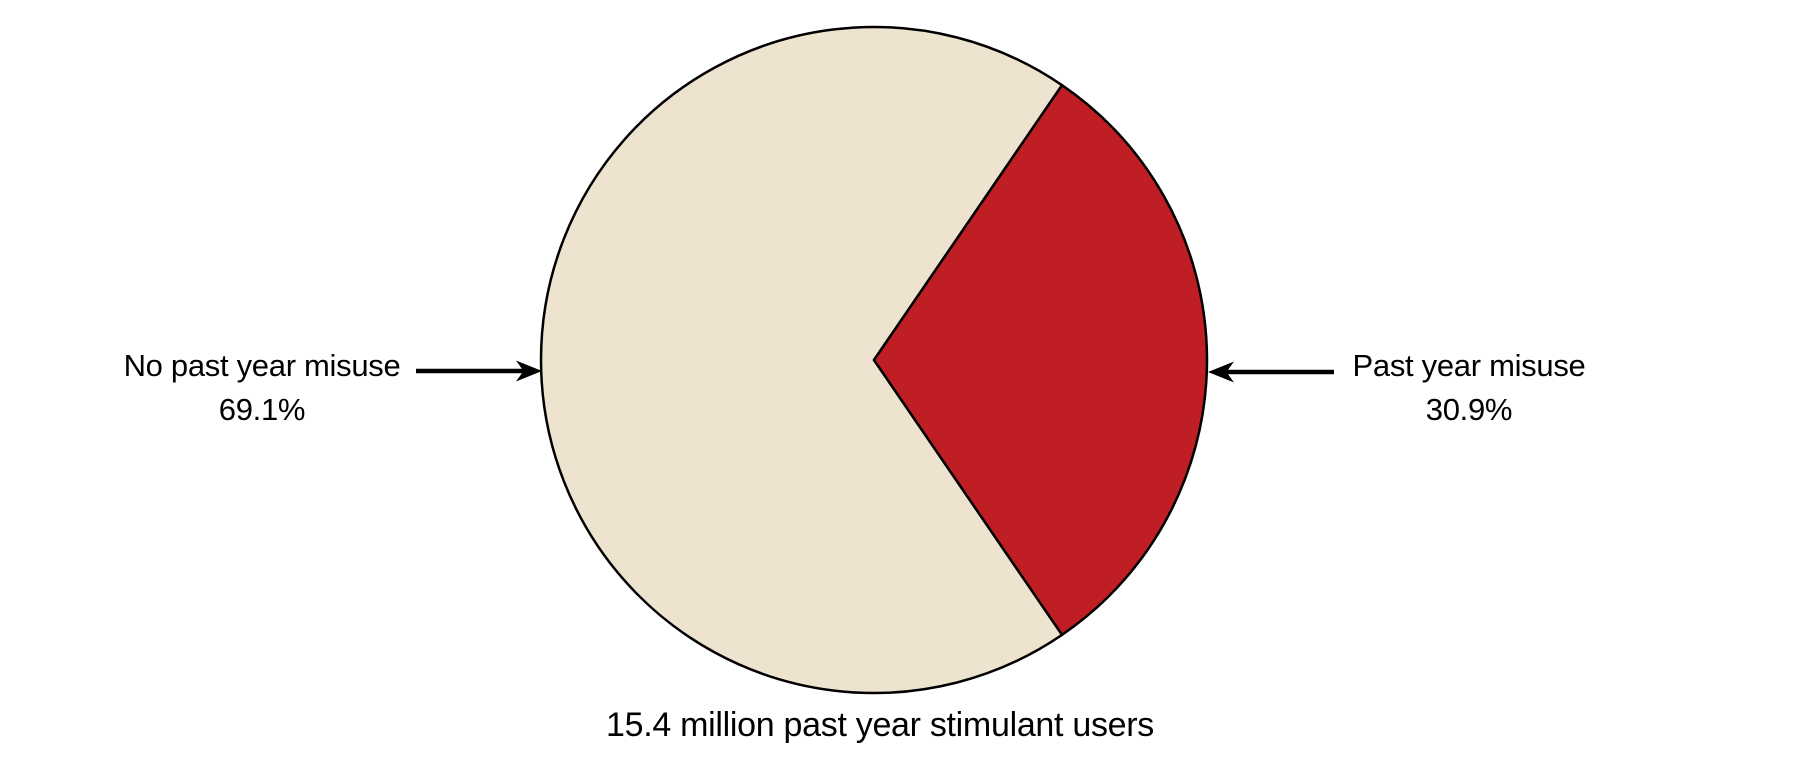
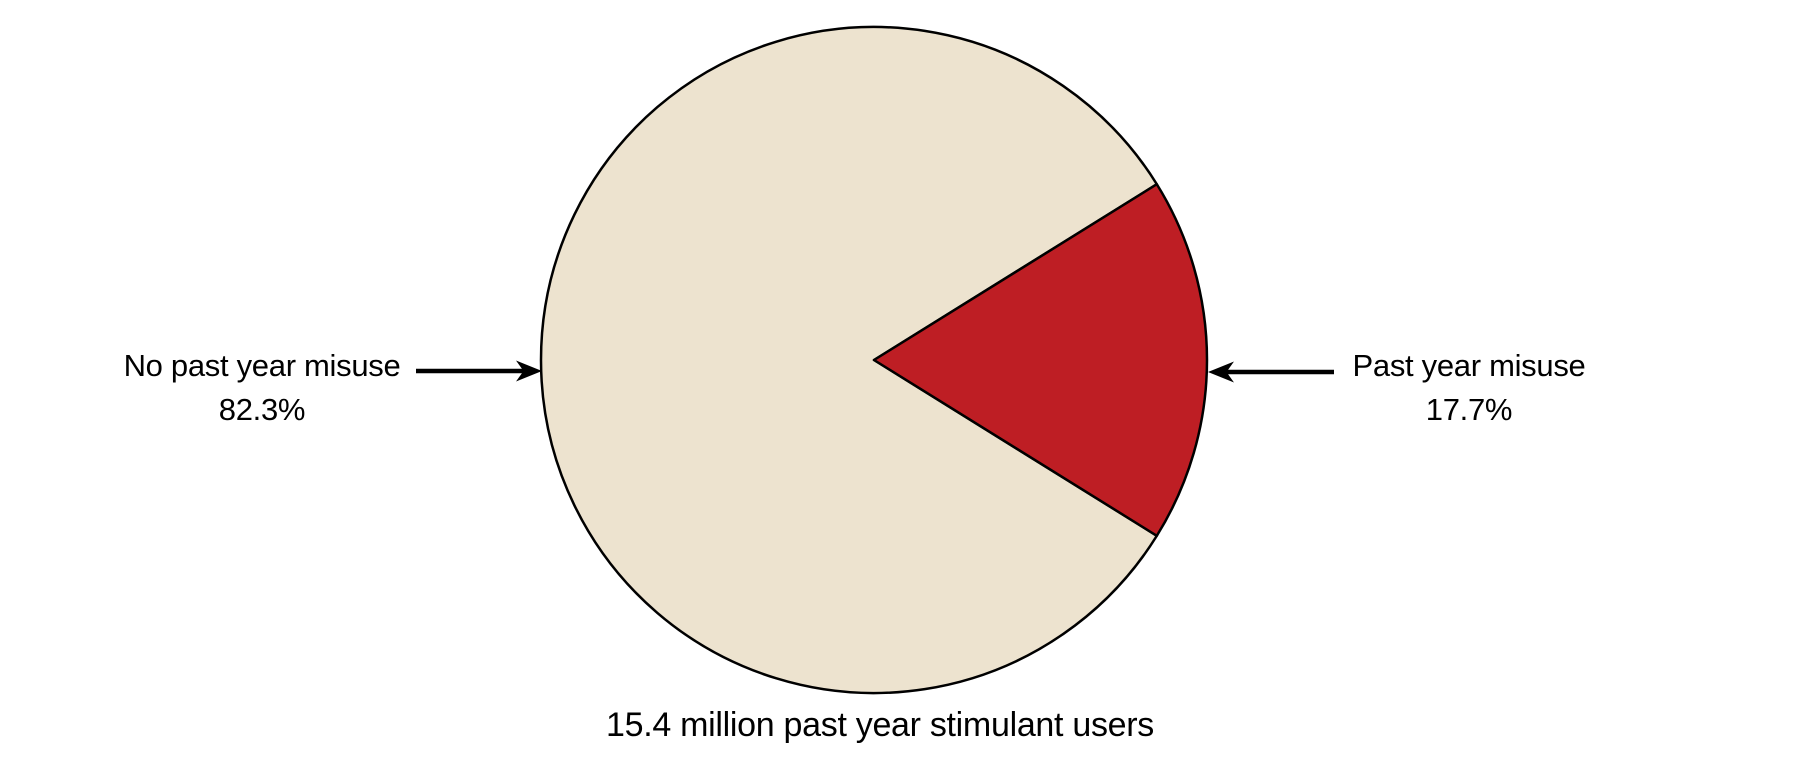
No past year misuse: 69.1% -> 82.3%
Past year misuse: 30.9% -> 17.7%
